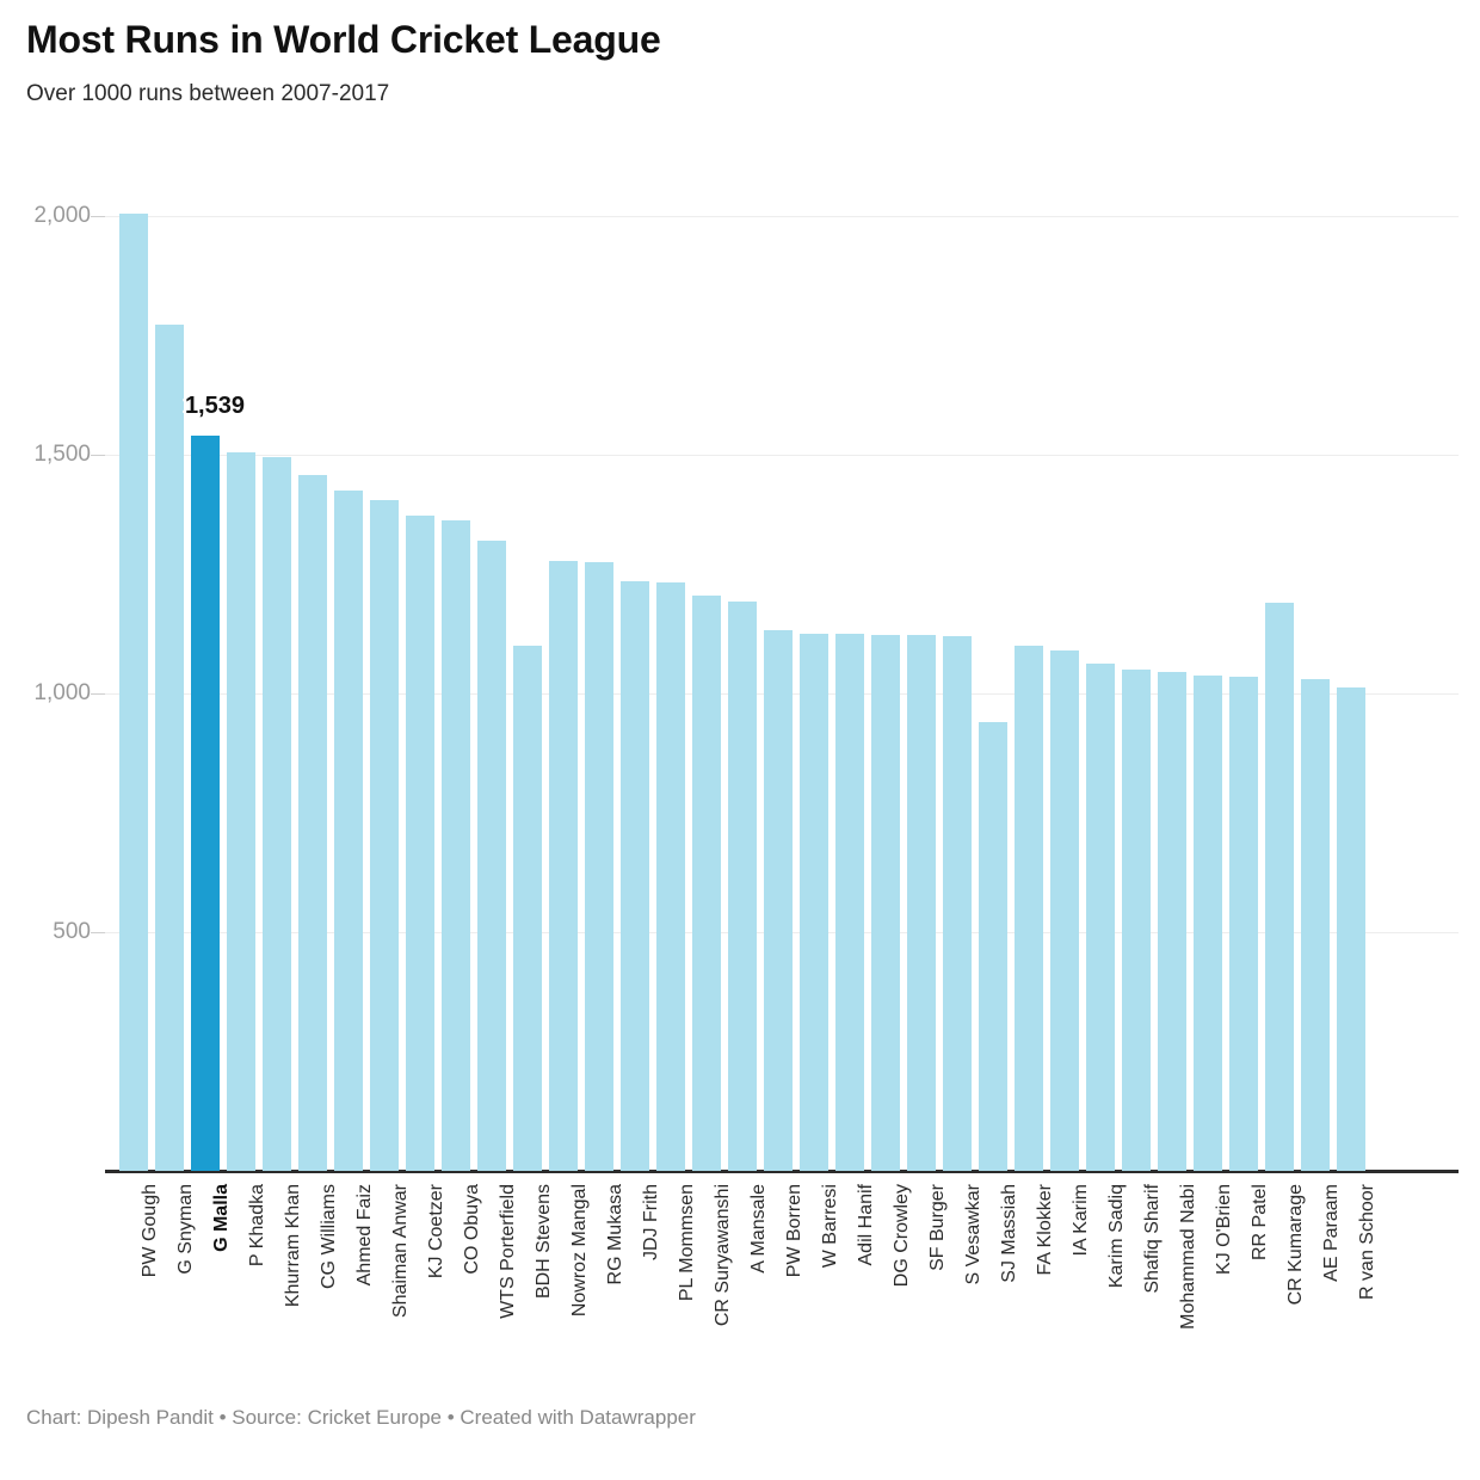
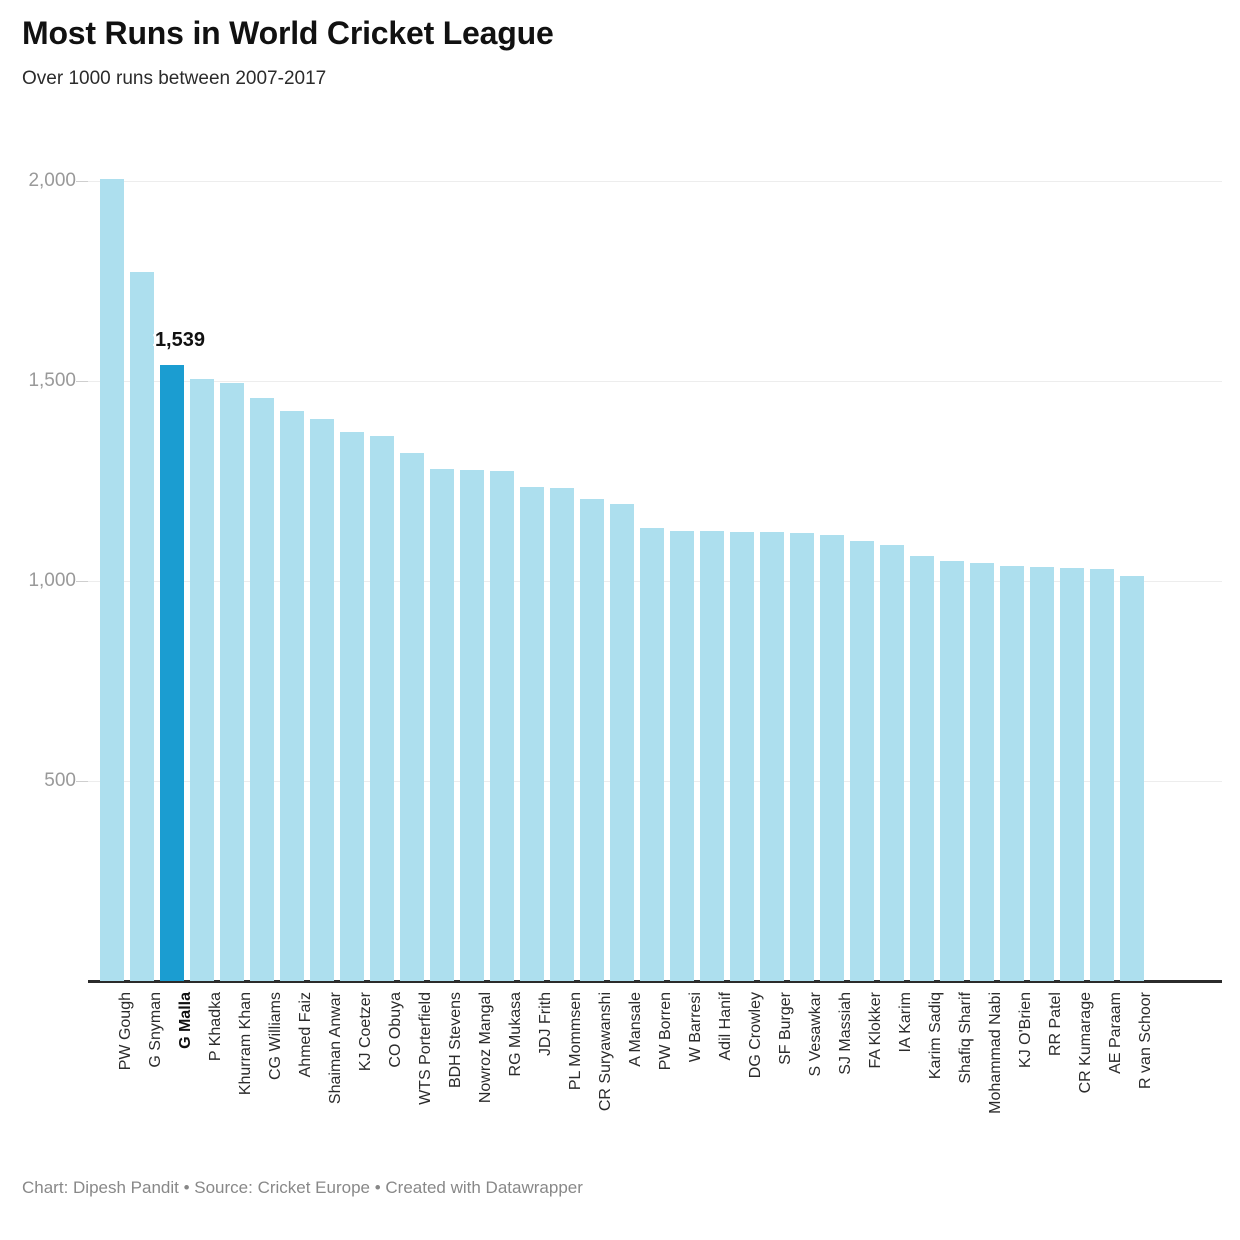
BDH Stevens: 1100 -> 1280
SJ Massiah: 940 -> 1120
CR Kumarage: 1190 -> 1030
